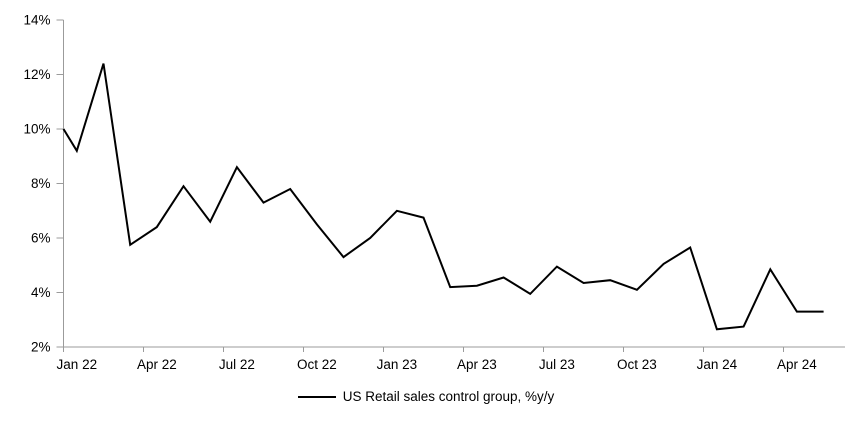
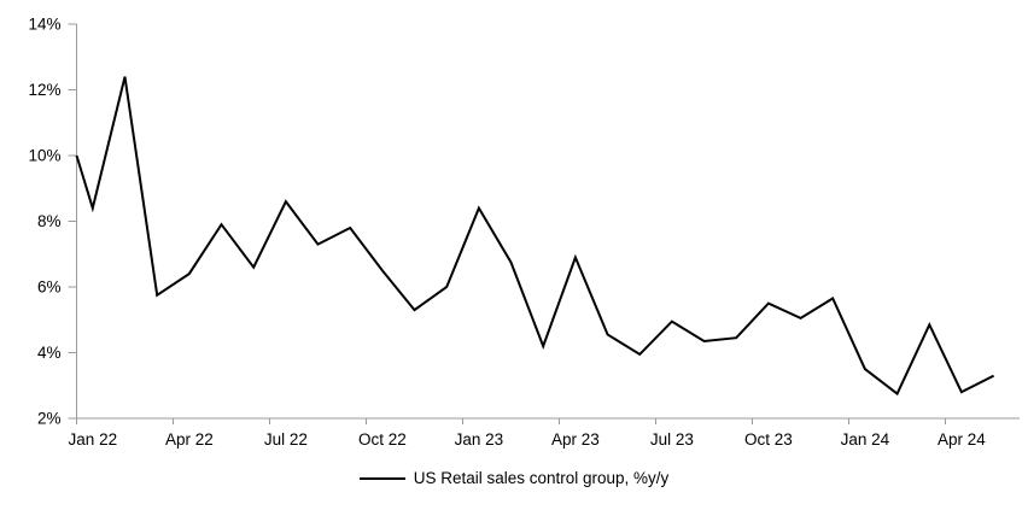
Jan 22: 9.2% -> 8.4%
Jan 23: 7.0% -> 8.4%
Apr 23: 4.2% -> 6.9%
Oct 23: 4.1% -> 5.5%
Jan 24: 2.6% -> 3.5%
Apr 24: 3.3% -> 2.8%
